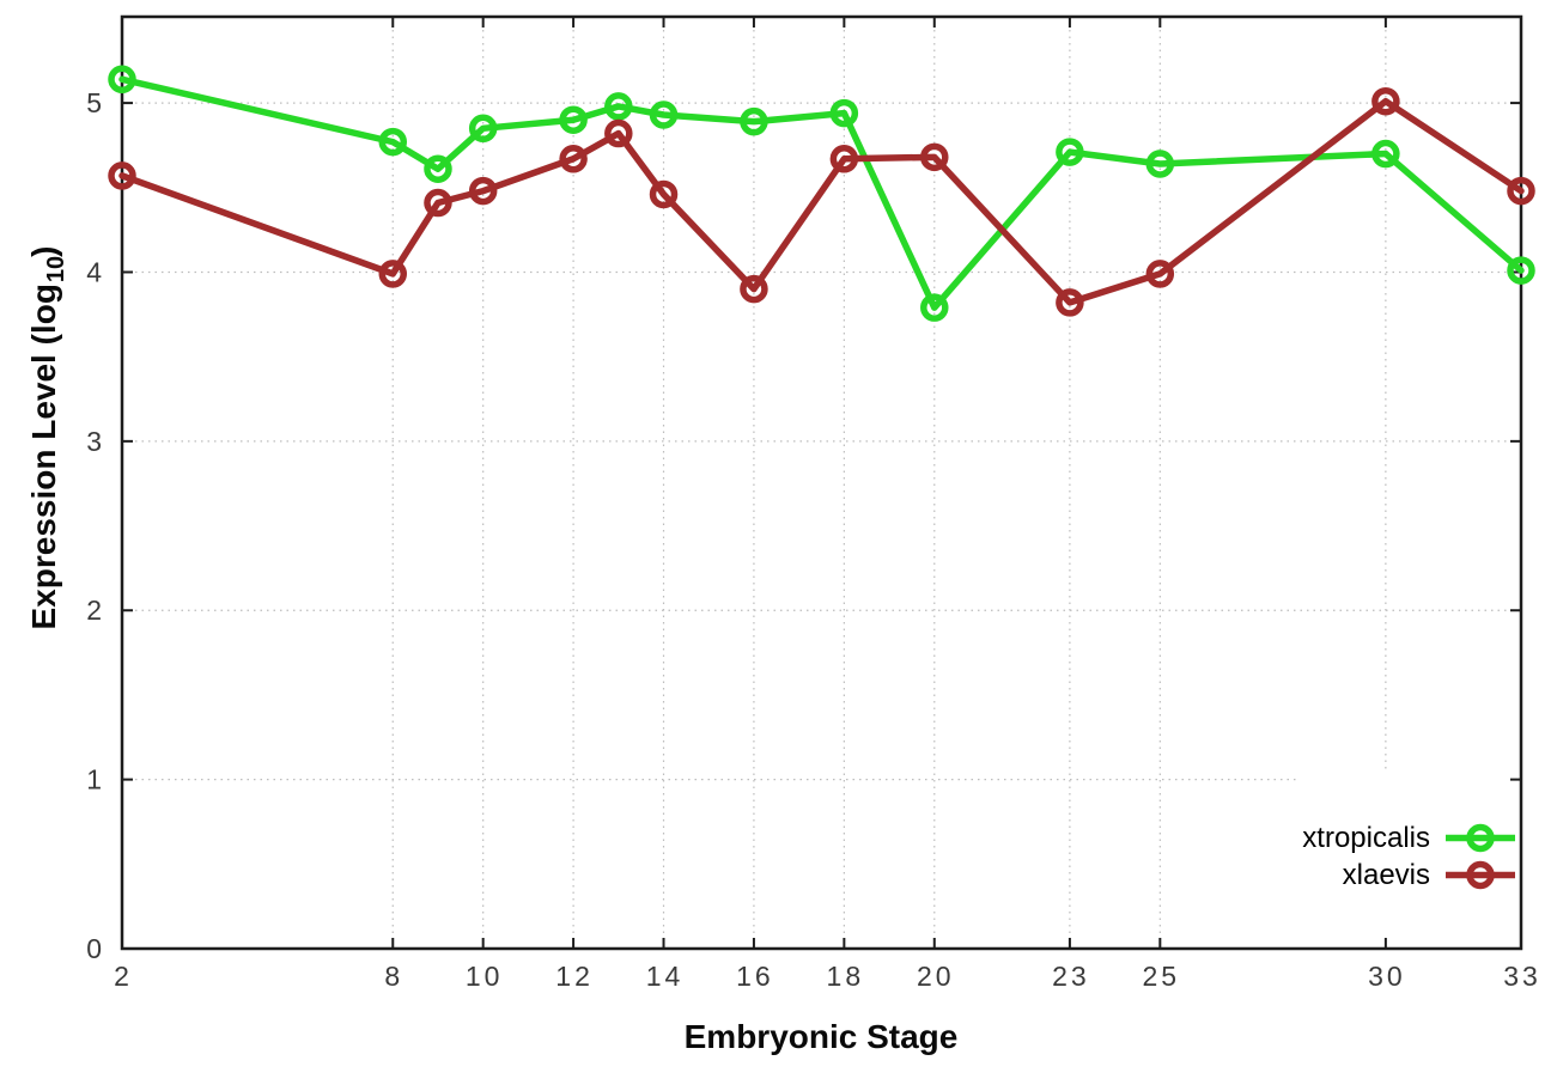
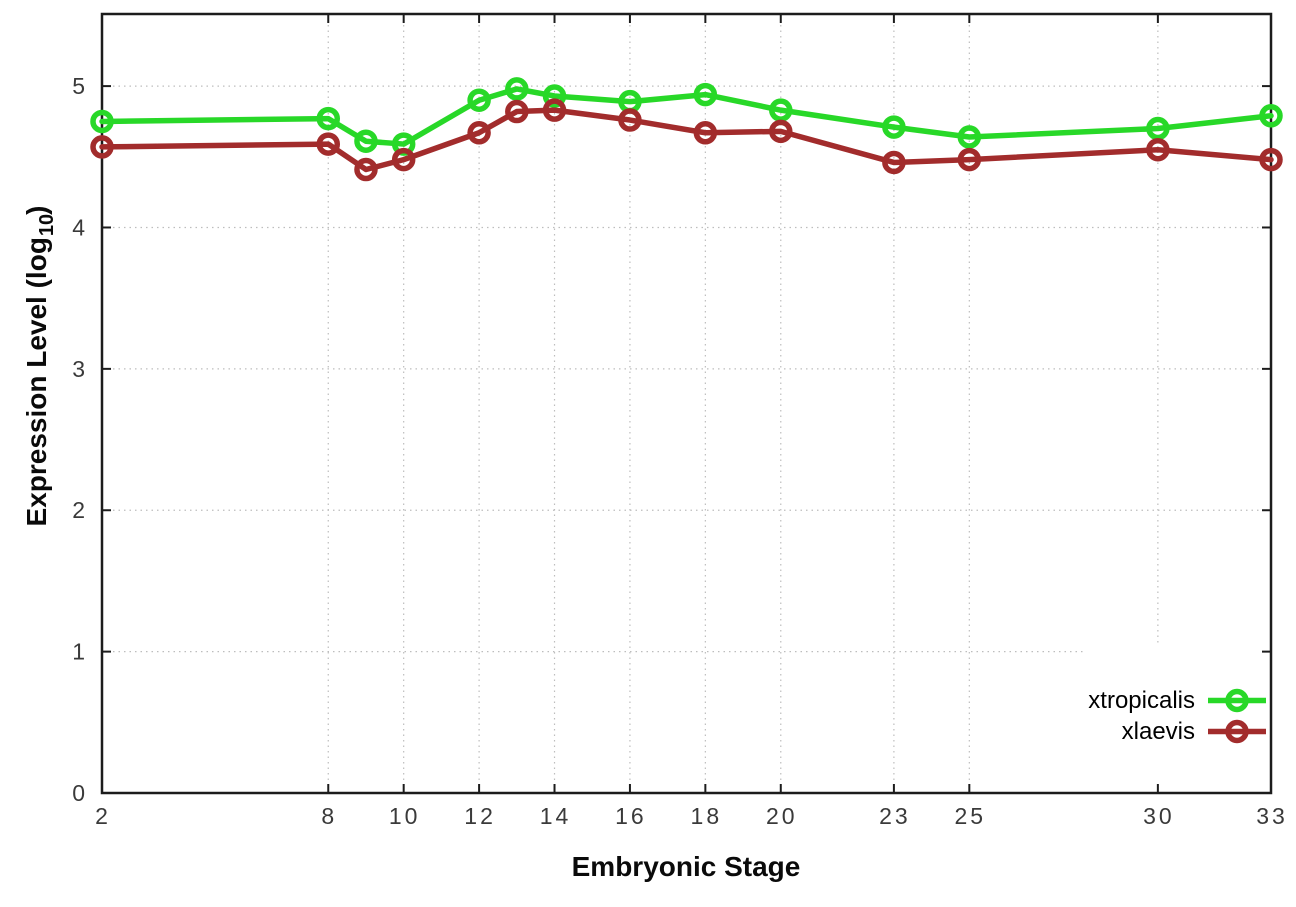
xtropicalis/2: 5.14 -> 4.75
xlaevis/8: 3.99 -> 4.59
xtropicalis/10: 4.85 -> 4.59
xlaevis/14: 4.46 -> 4.83
xlaevis/16: 3.90 -> 4.76
xtropicalis/20: 3.79 -> 4.83
xlaevis/23: 3.82 -> 4.46
xlaevis/25: 3.99 -> 4.48
xlaevis/30: 5.01 -> 4.55
xtropicalis/33: 4.01 -> 4.79
